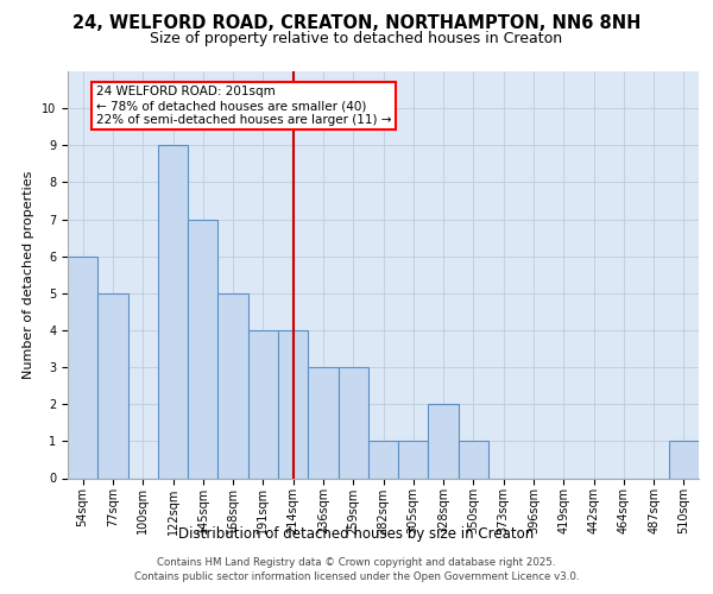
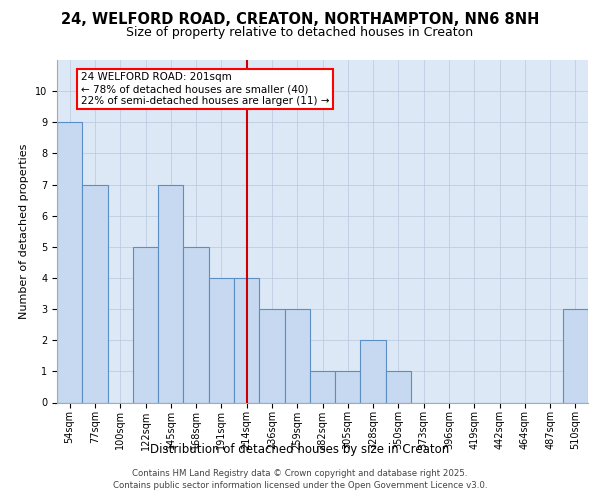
54sqm: 6 -> 9
77sqm: 5 -> 7
122sqm: 9 -> 5
510sqm: 1 -> 3
